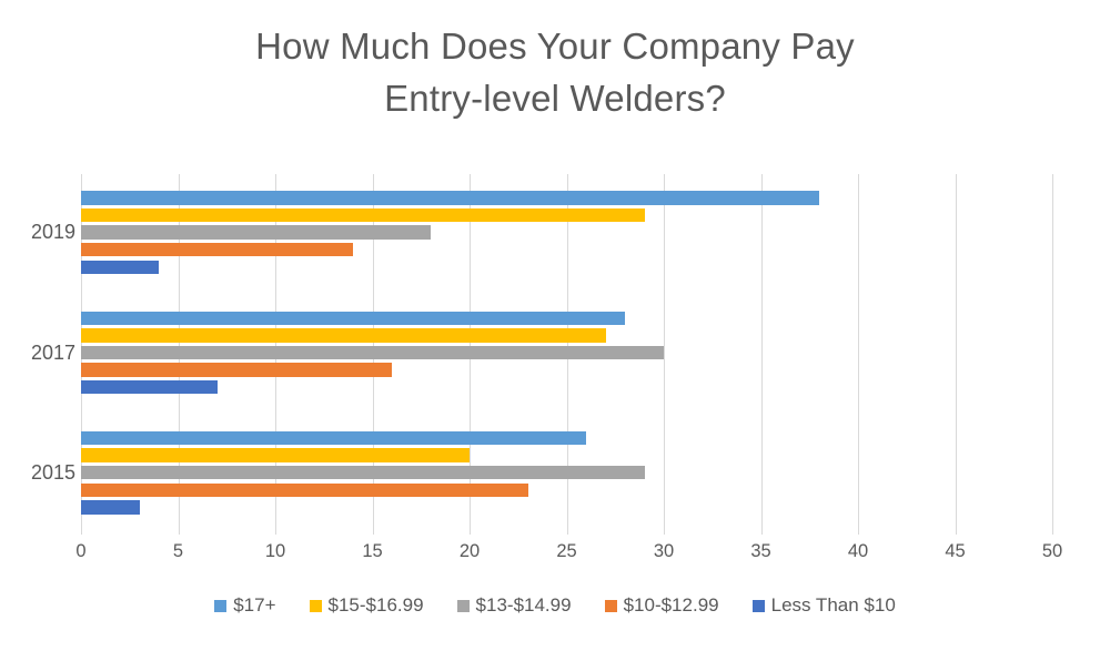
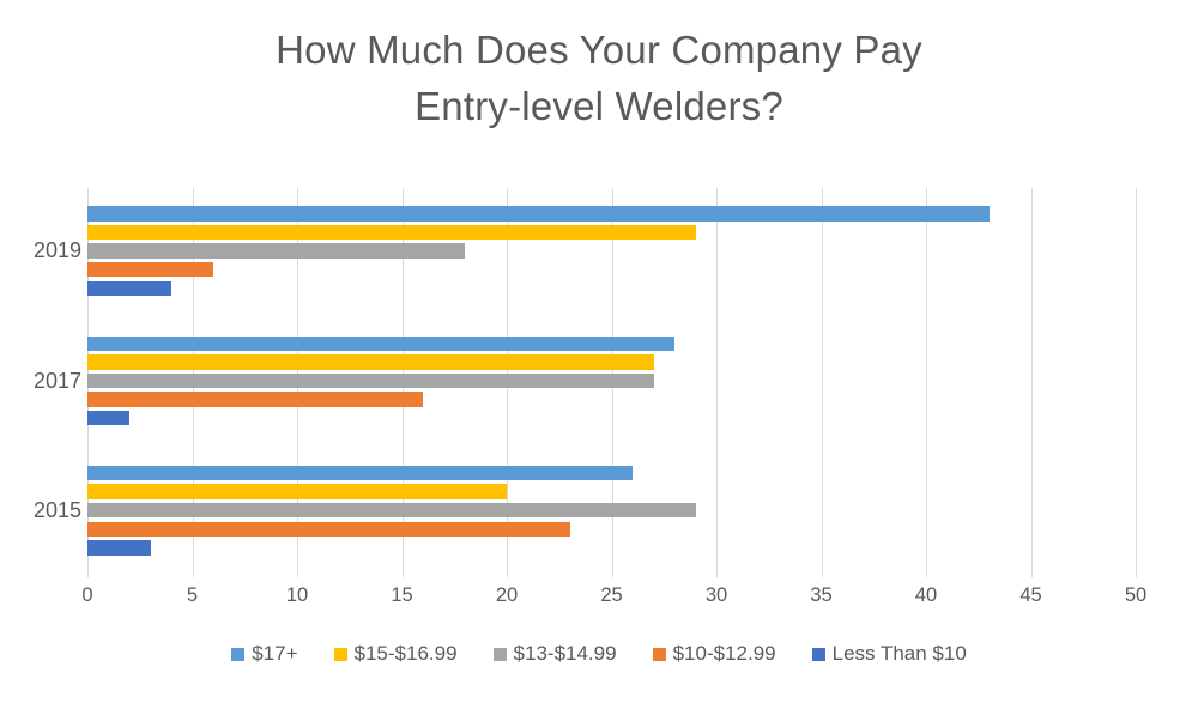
$17+/2019: 38 -> 43
$10-$12.99/2019: 14 -> 6
$13-$14.99/2017: 30 -> 27
Less Than $10/2017: 7 -> 2
